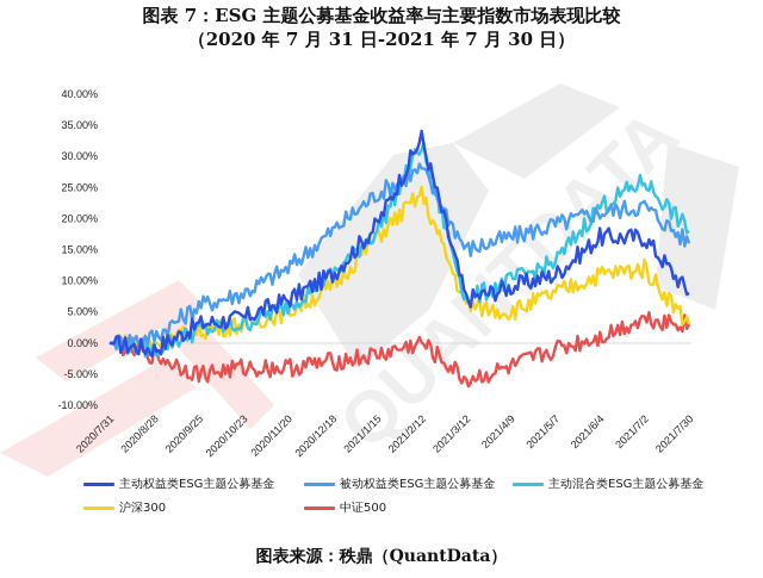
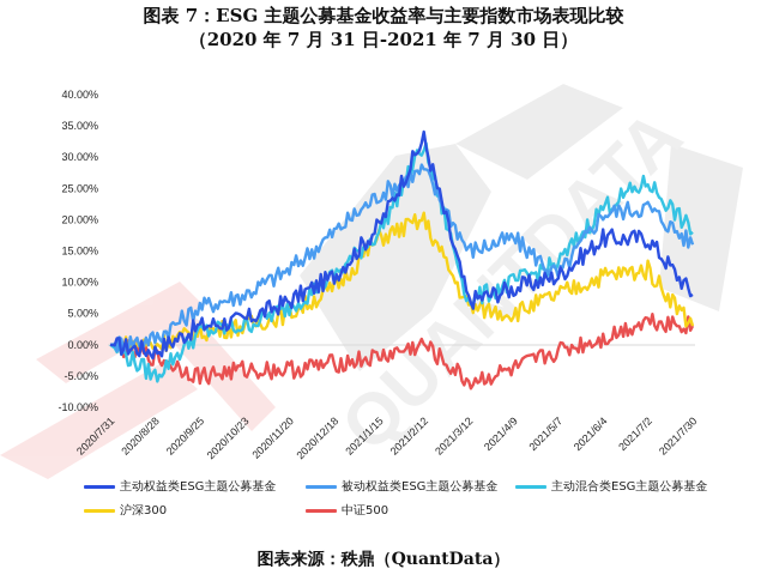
主动混合类ESG主题公募基金/2020/8/28: -1% -> -5%
沪深300/2021/2/12: 24% -> 20%
被动权益类ESG主题公募基金/2021/5/7: 19% -> 11%
